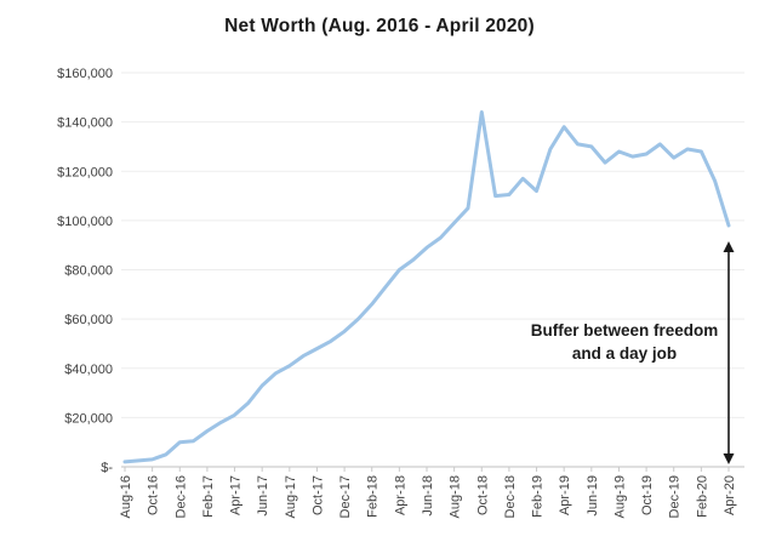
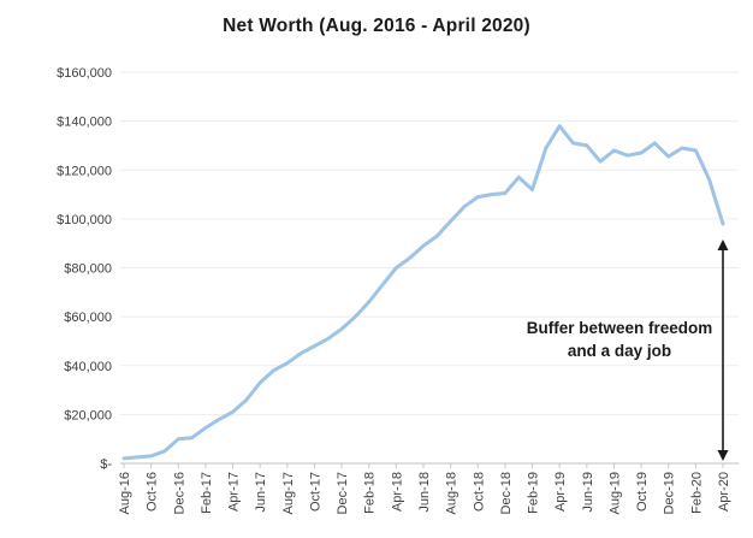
Oct-18: $144000 -> $109000
